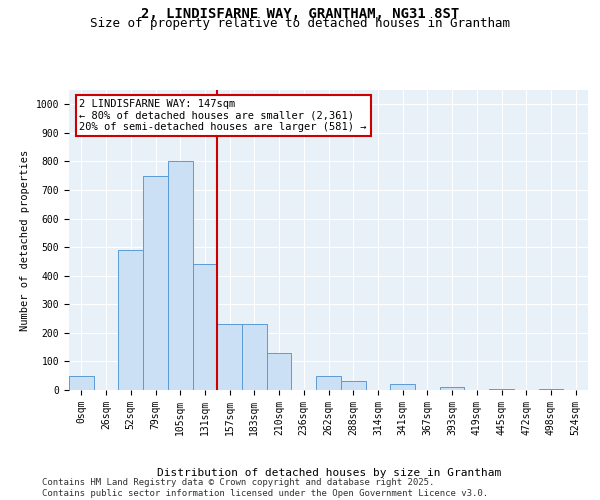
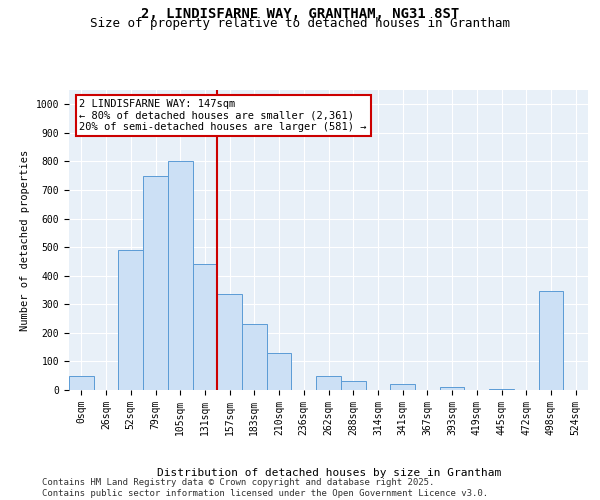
157sqm: 230 -> 335
498sqm: 5 -> 345
